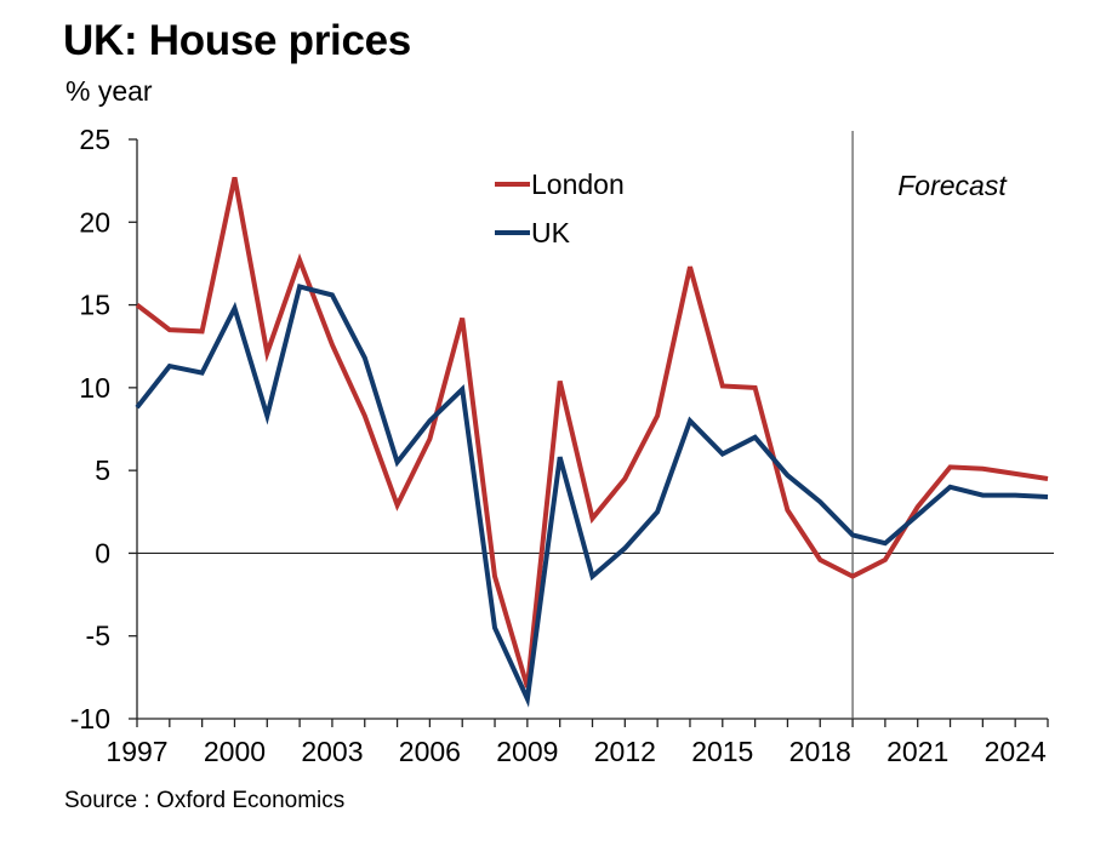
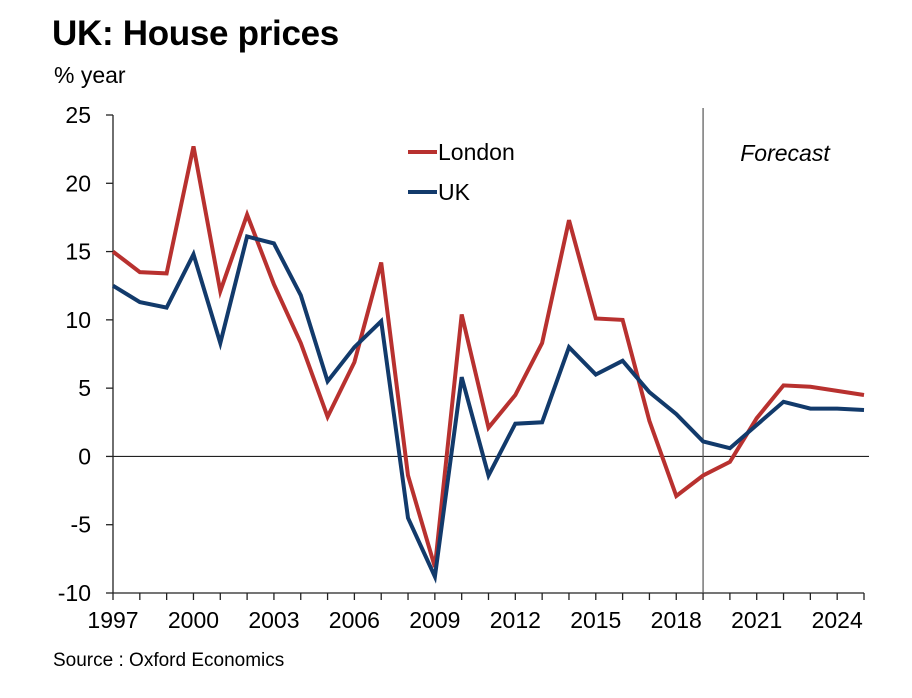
UK/1997: 8.8 -> 12.5
UK/2012: 0.3 -> 2.4
London/2018: -0.4 -> -2.9
